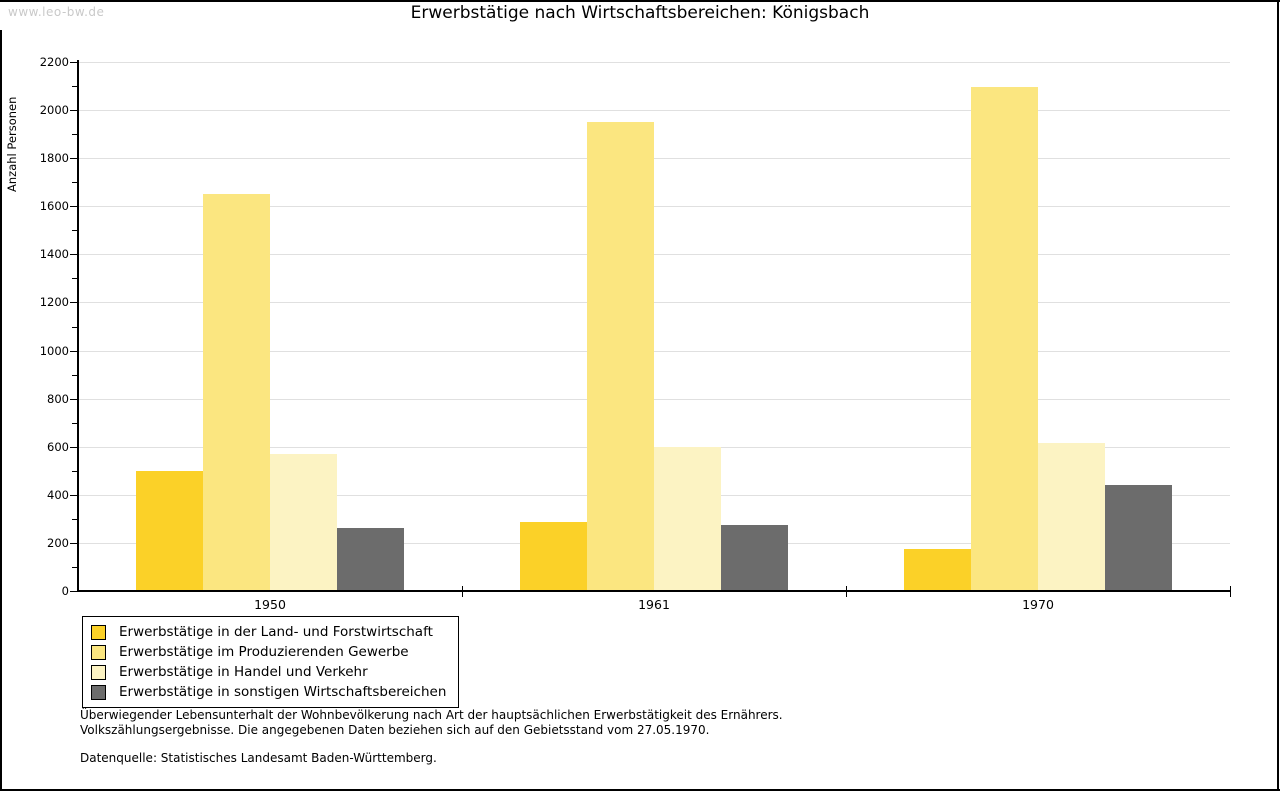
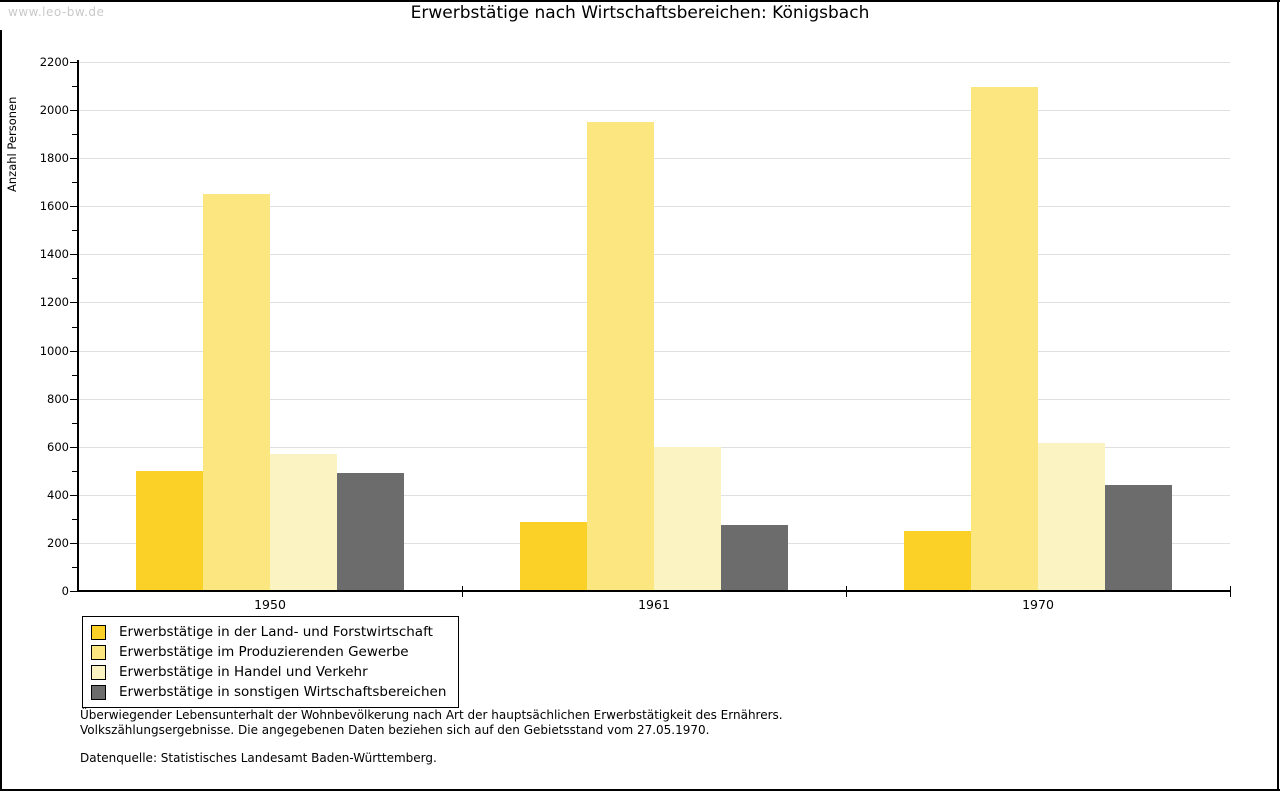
Erwerbstätige in sonstigen Wirtschaftsbereichen/1950: 260 -> 490
Erwerbstätige in der Land- und Forstwirtschaft/1970: 180 -> 250
